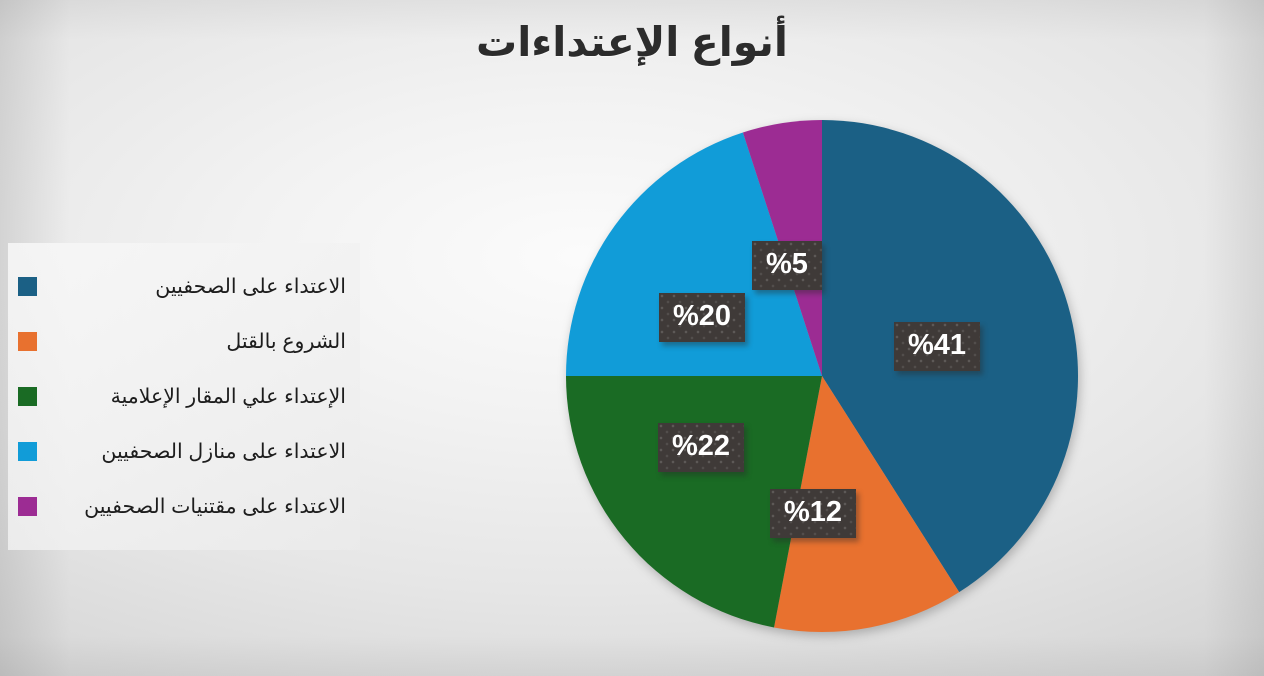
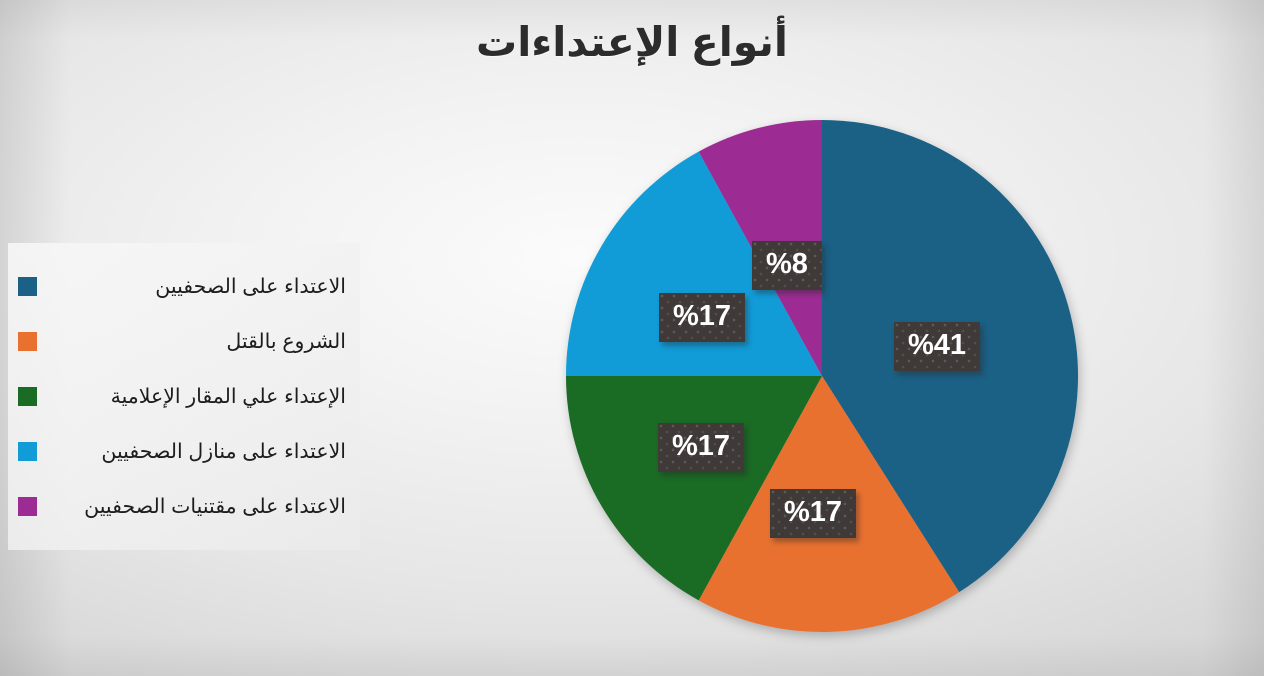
الشروع بالقتل: 12 -> 17
الإعتداء علي المقار الإعلامية: 22 -> 17
الاعتداء على منازل الصحفيين: 20 -> 17
الاعتداء على مقتنيات الصحفيين: 5 -> 8
